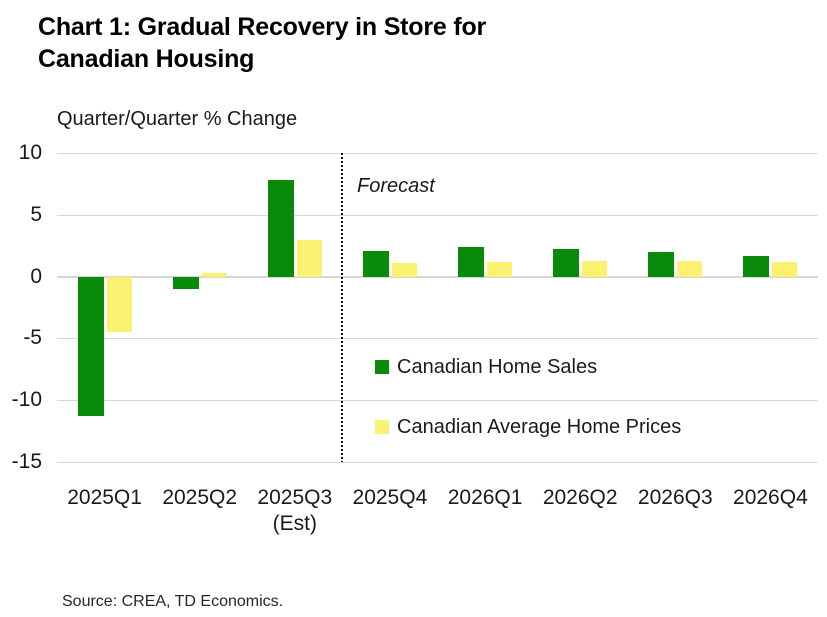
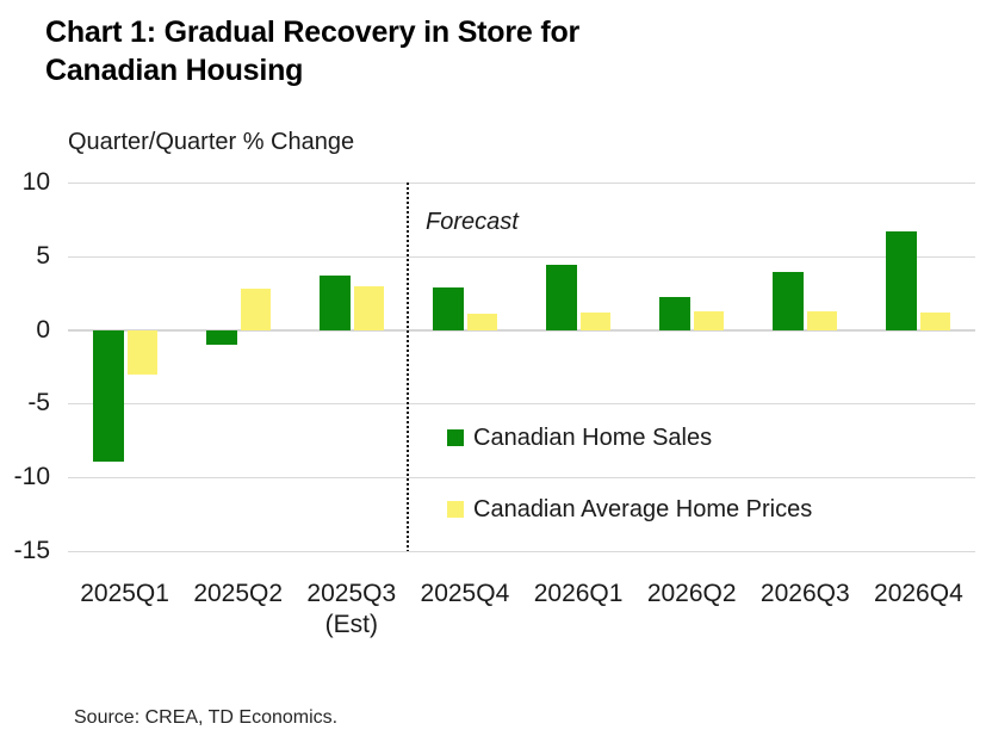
Canadian Home Sales/2025Q1: -11.3 -> -8.9
Canadian Average Home Prices/2025Q1: -4.5 -> -3.0
Canadian Average Home Prices/2025Q2: 0.3 -> 2.8
Canadian Home Sales/2025Q3: 7.8 -> 3.7
Canadian Home Sales/2025Q4: 2.1 -> 2.9
Canadian Home Sales/2026Q1: 2.4 -> 4.4
Canadian Home Sales/2026Q3: 2.0 -> 3.9
Canadian Home Sales/2026Q4: 1.7 -> 6.7
